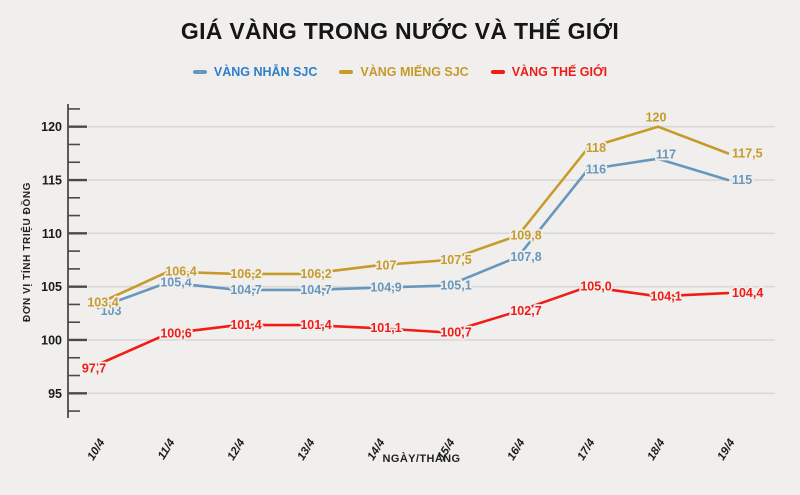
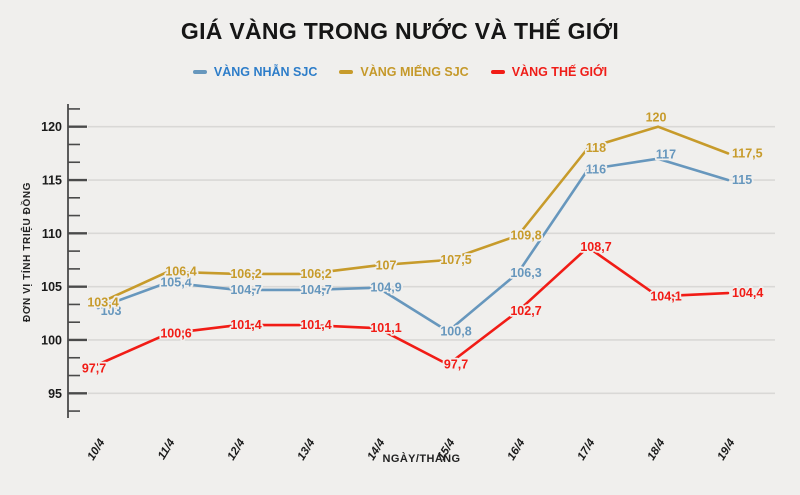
VÀNG NHẪN SJC/15/4: 105,1 -> 100,8
VÀNG THẾ GIỚI/15/4: 100,7 -> 97,7
VÀNG NHẪN SJC/16/4: 107,8 -> 106,3
VÀNG THẾ GIỚI/17/4: 105,0 -> 108,7
